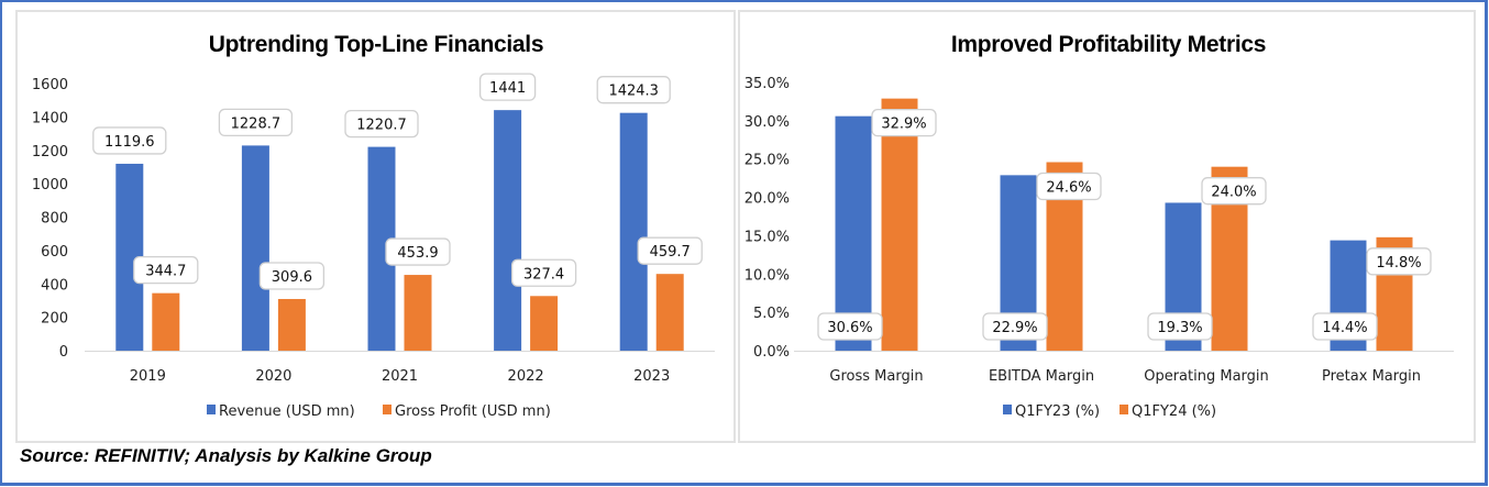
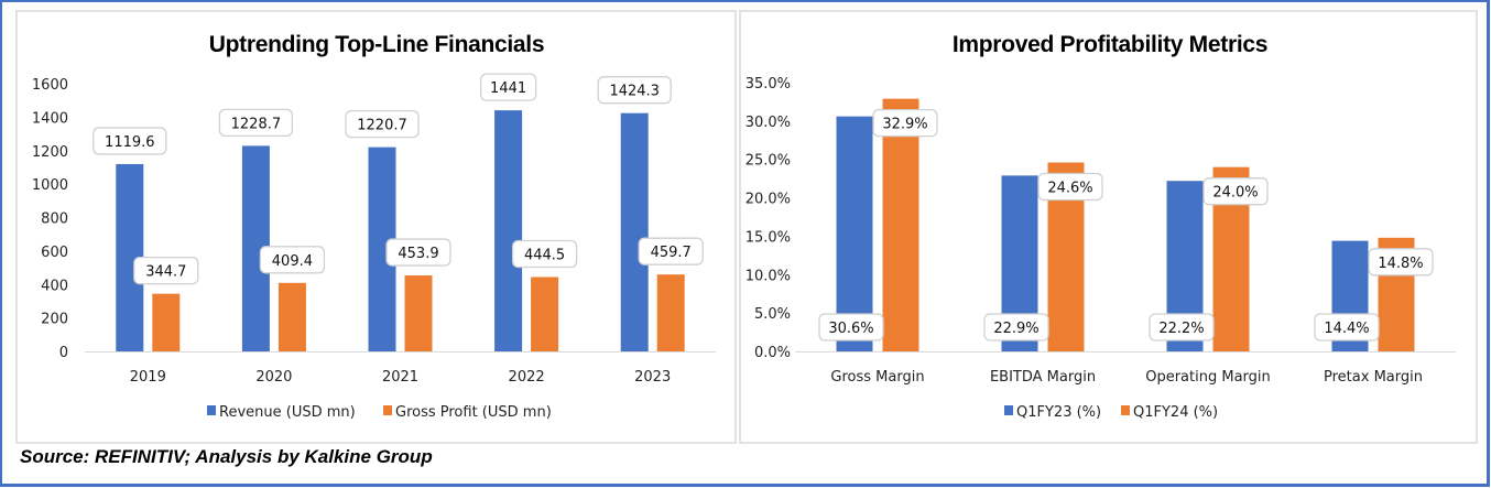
Uptrending Top-Line Financials/Gross Profit (USD mn)/2020: 309.6 -> 409.4
Uptrending Top-Line Financials/Gross Profit (USD mn)/2022: 327.4 -> 444.5
Improved Profitability Metrics/Q1FY23 (%)/Operating Margin: 19.3% -> 22.2%
